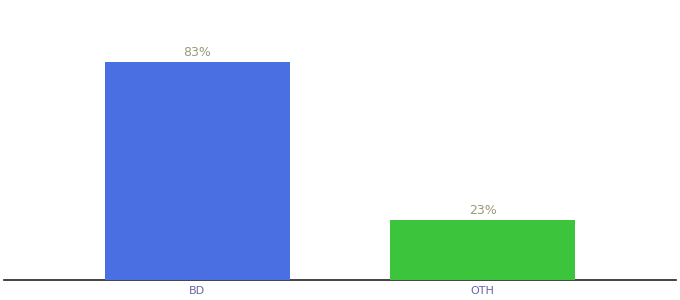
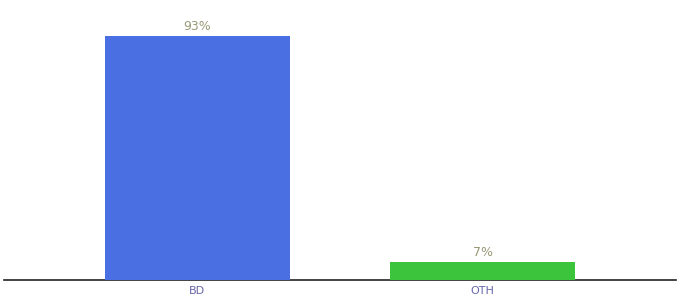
BD: 83% -> 93%
OTH: 23% -> 7%
